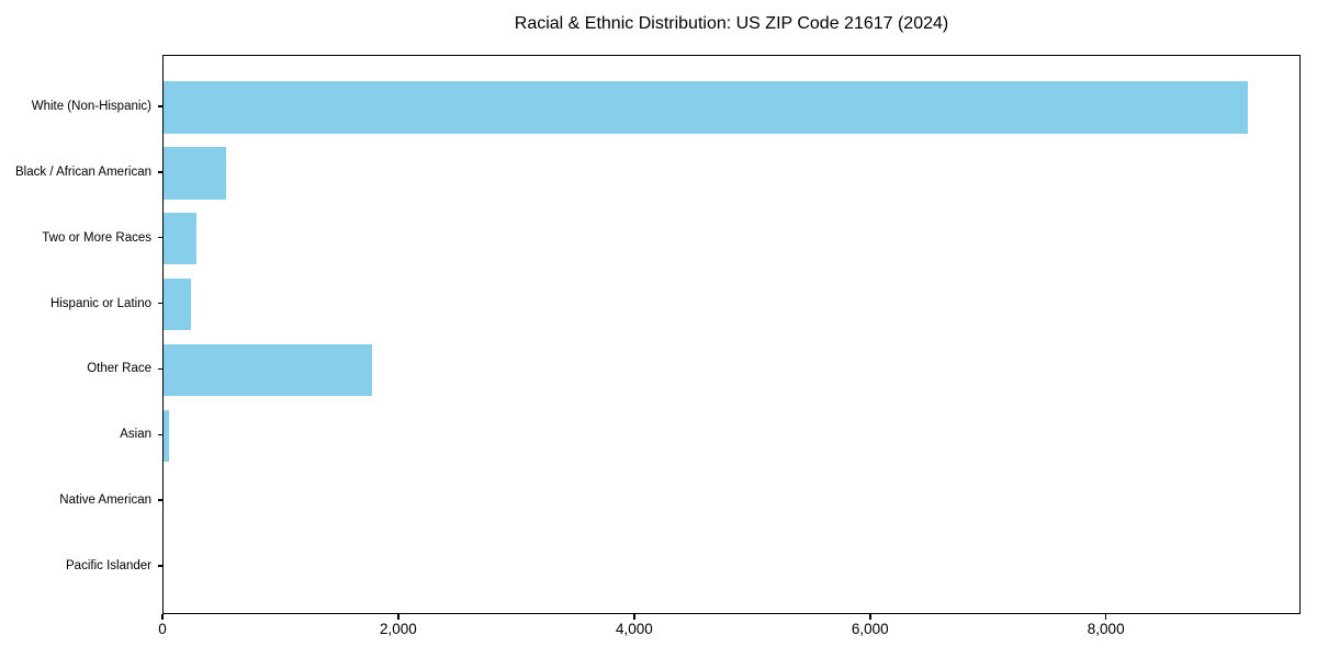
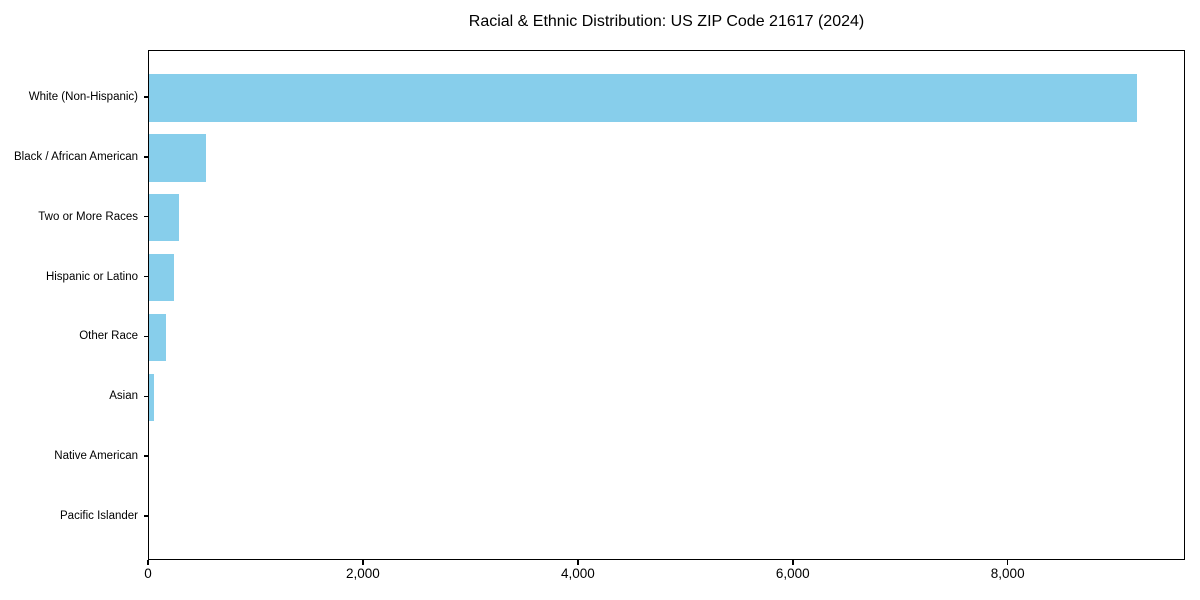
Other Race: 1770 -> 160
